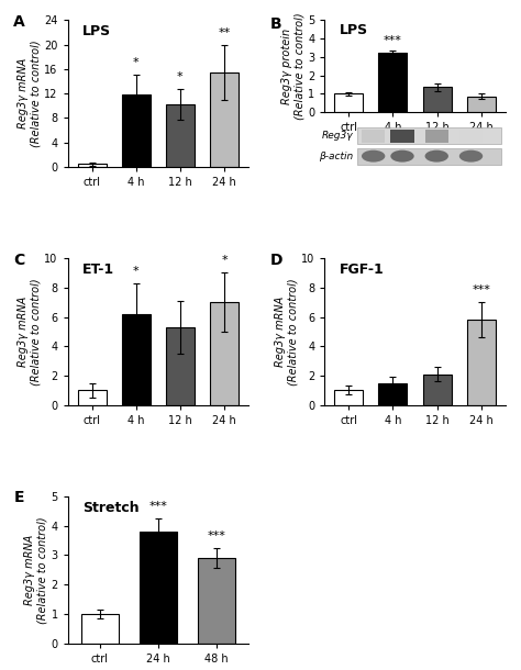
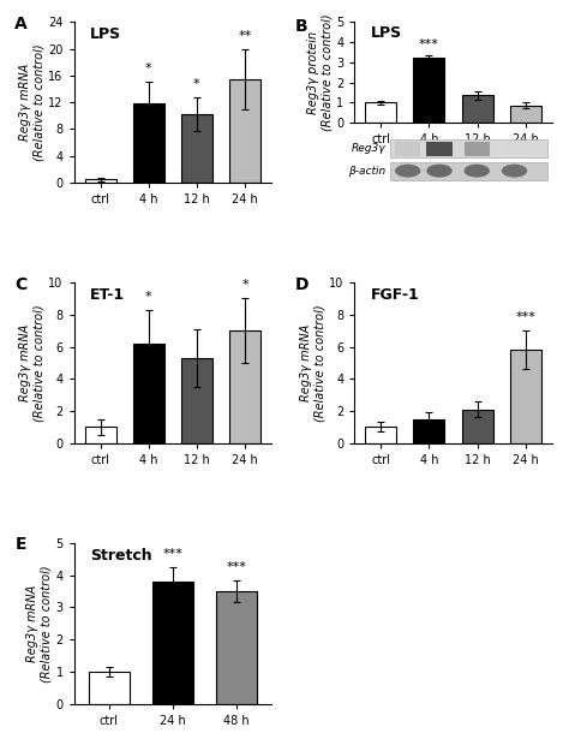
48 h: 2.9 -> 3.5
